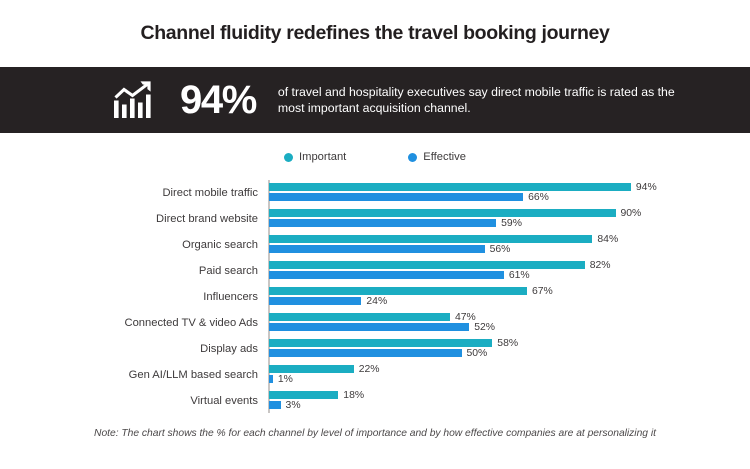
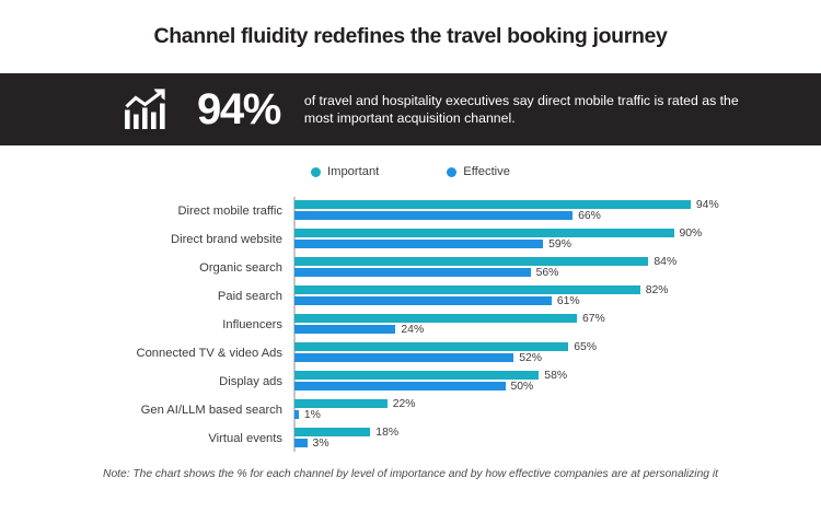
Important/Connected TV & video Ads: 47% -> 65%
